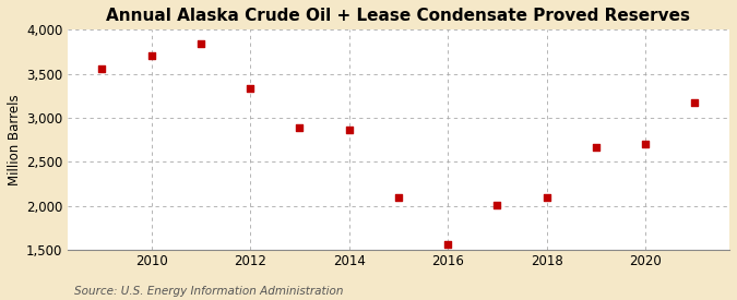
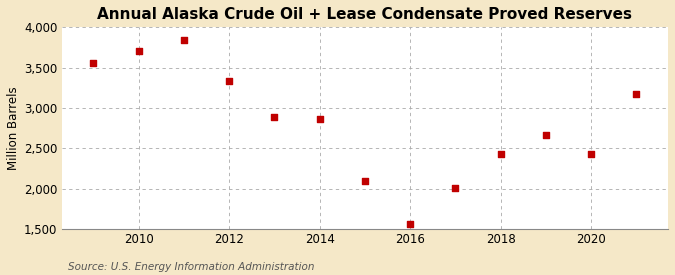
2018: 2,100 -> 2,430
2020: 2,700 -> 2,430
